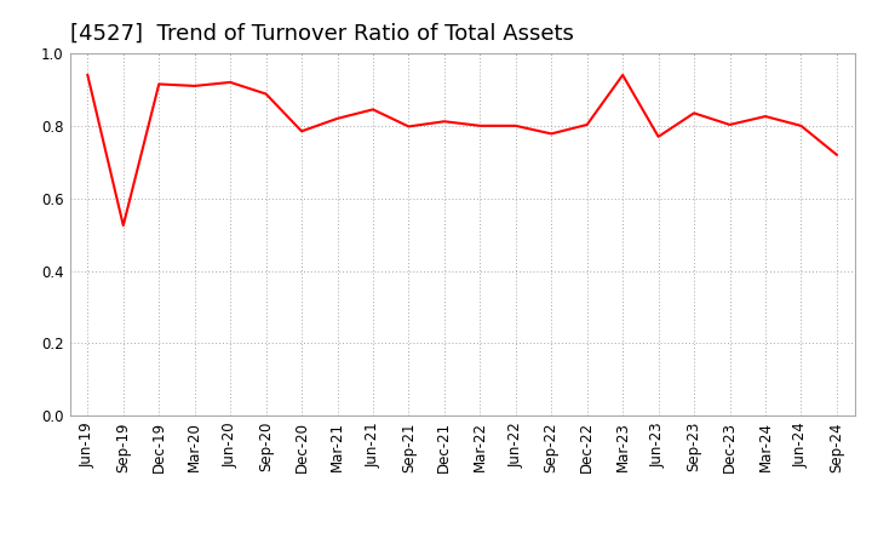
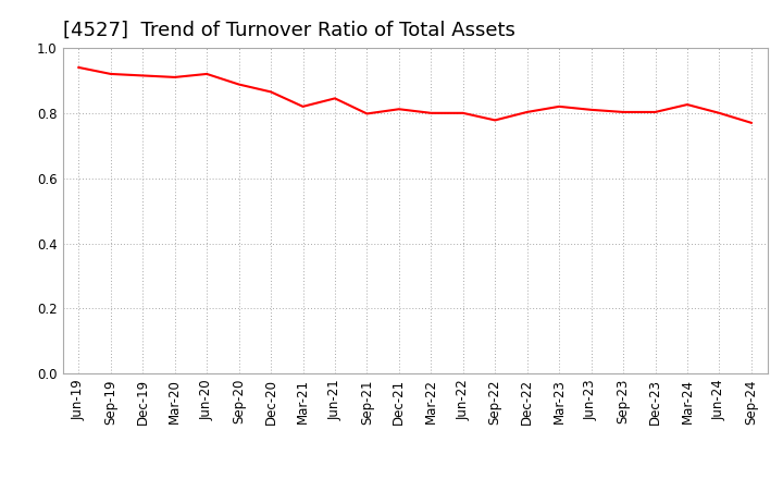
Sep-19: 0.525 -> 0.920
Dec-20: 0.785 -> 0.865
Mar-23: 0.940 -> 0.820
Jun-23: 0.770 -> 0.810
Sep-23: 0.835 -> 0.803
Sep-24: 0.720 -> 0.770
